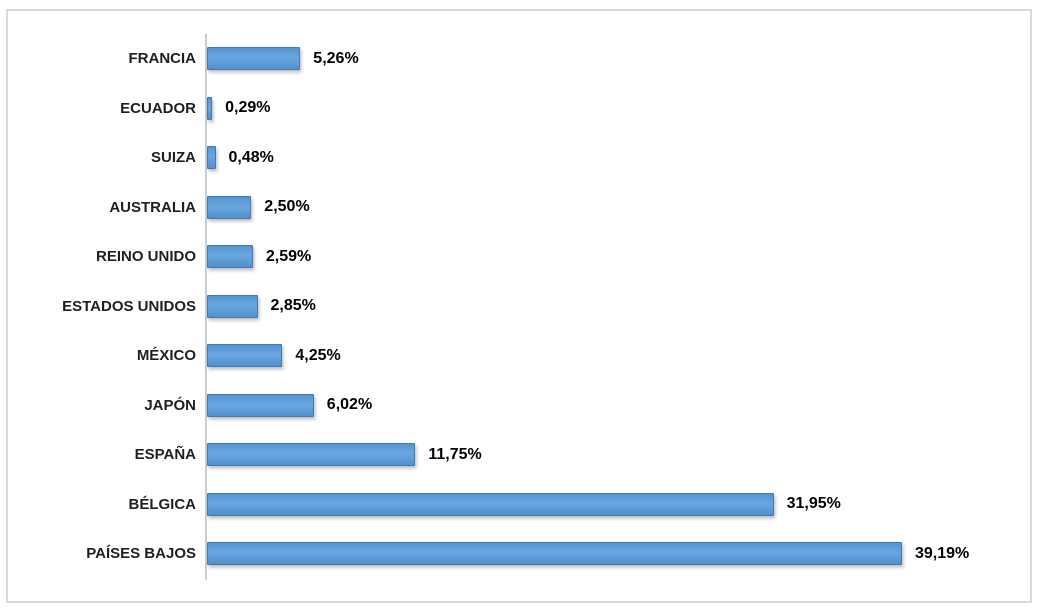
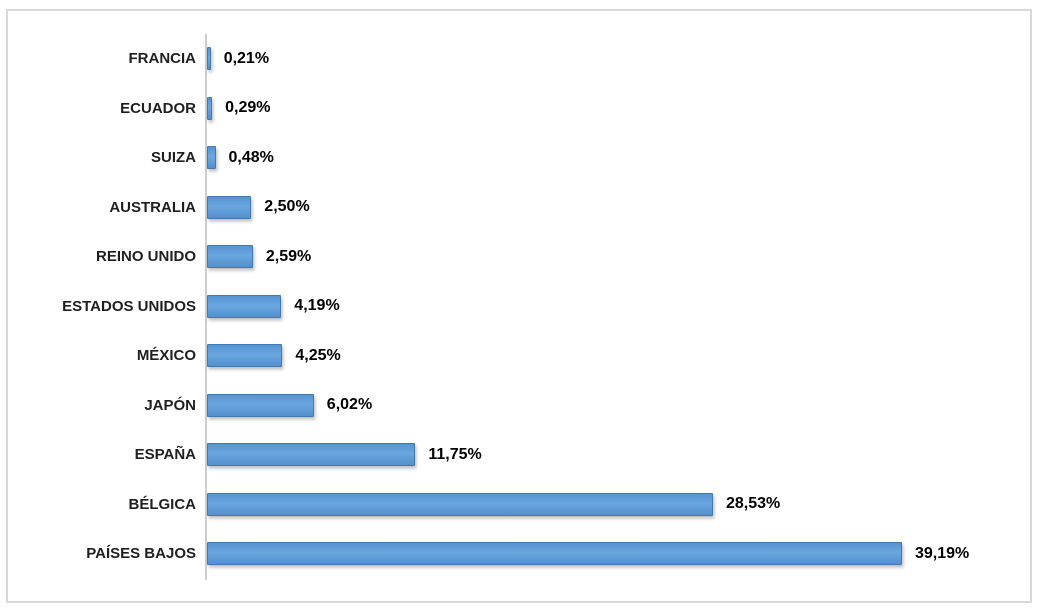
FRANCIA: 5,26% -> 0,21%
ESTADOS UNIDOS: 2,85% -> 4,19%
BÉLGICA: 31,95% -> 28,53%
